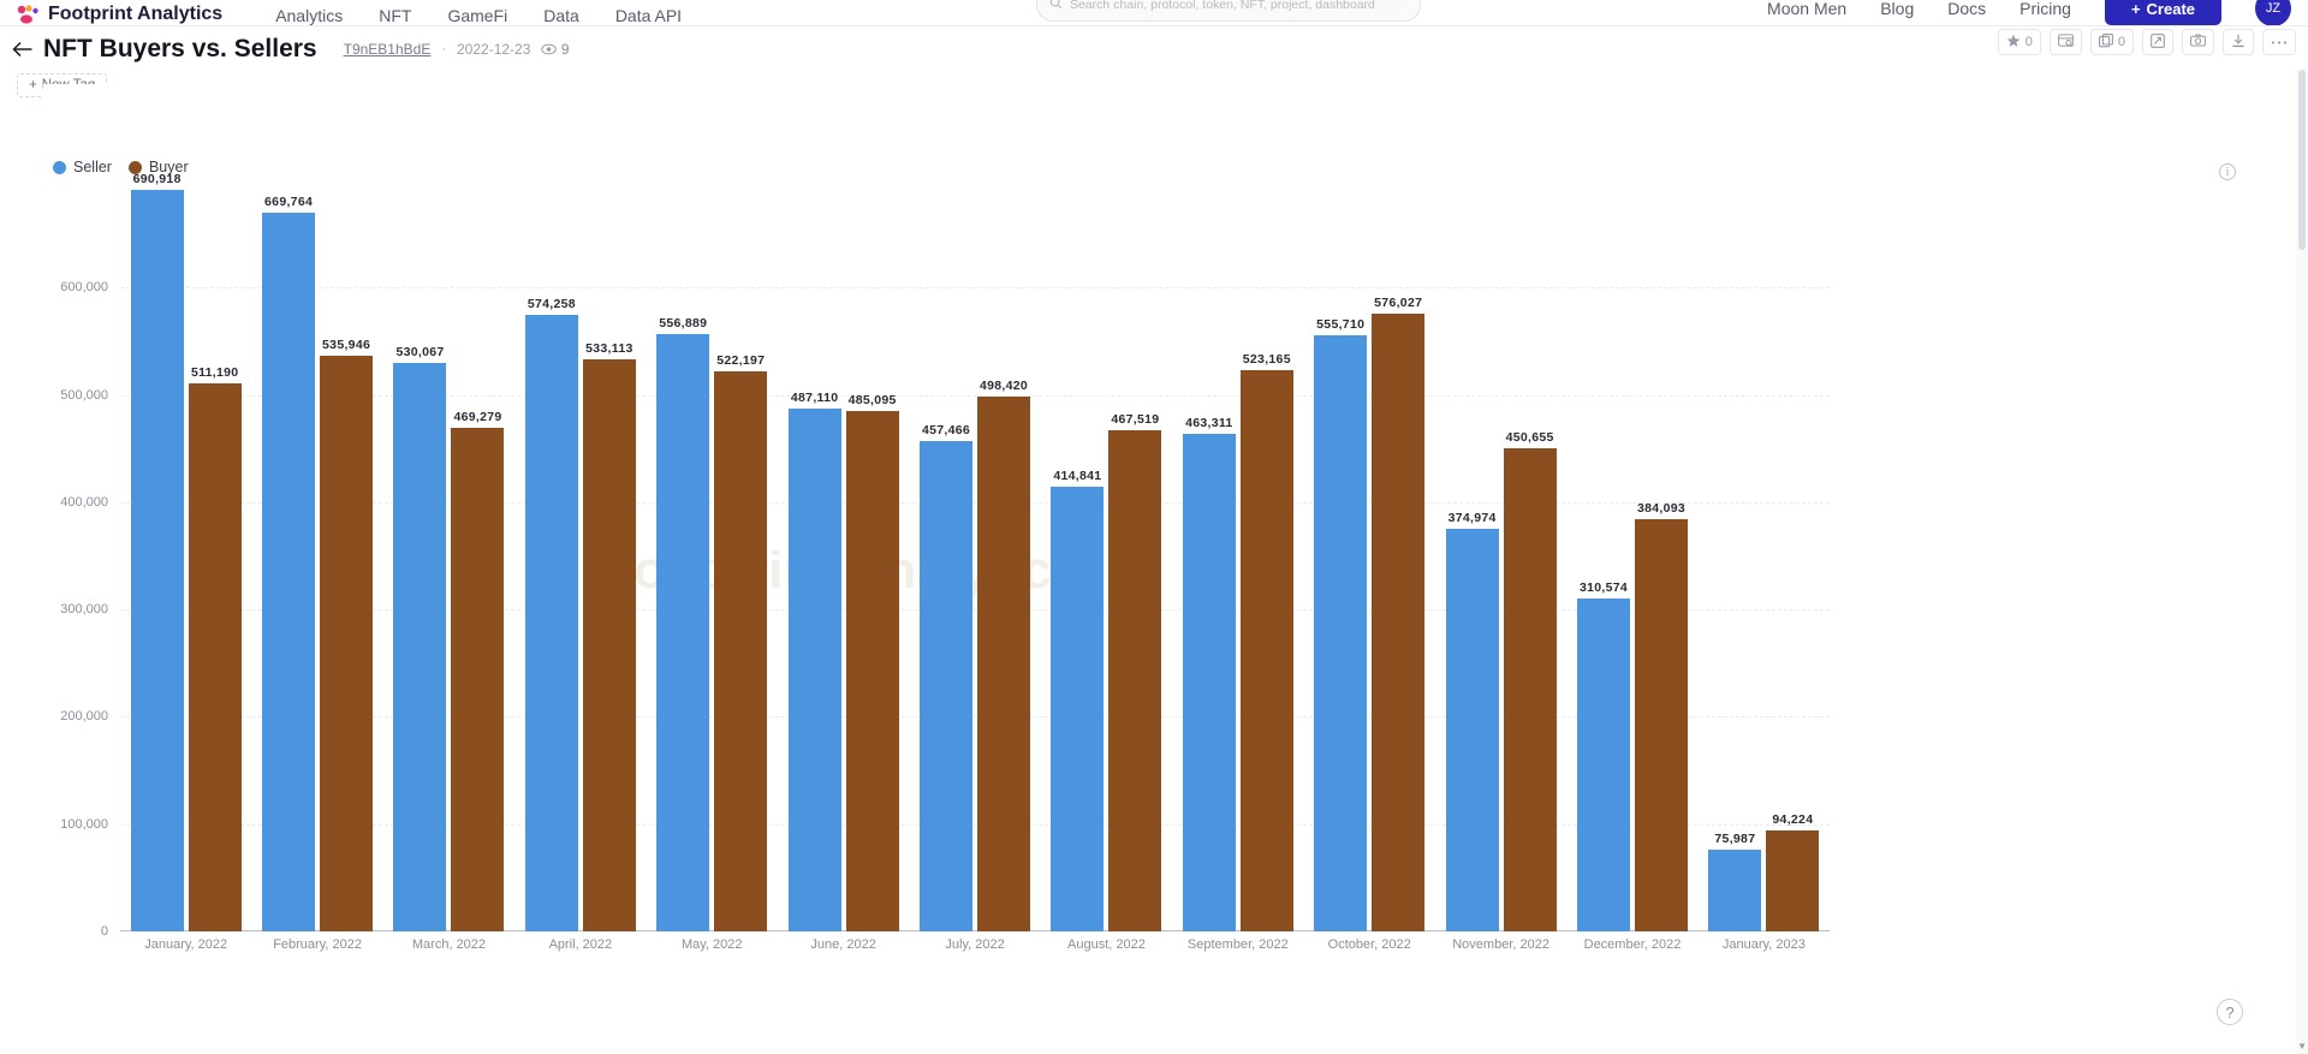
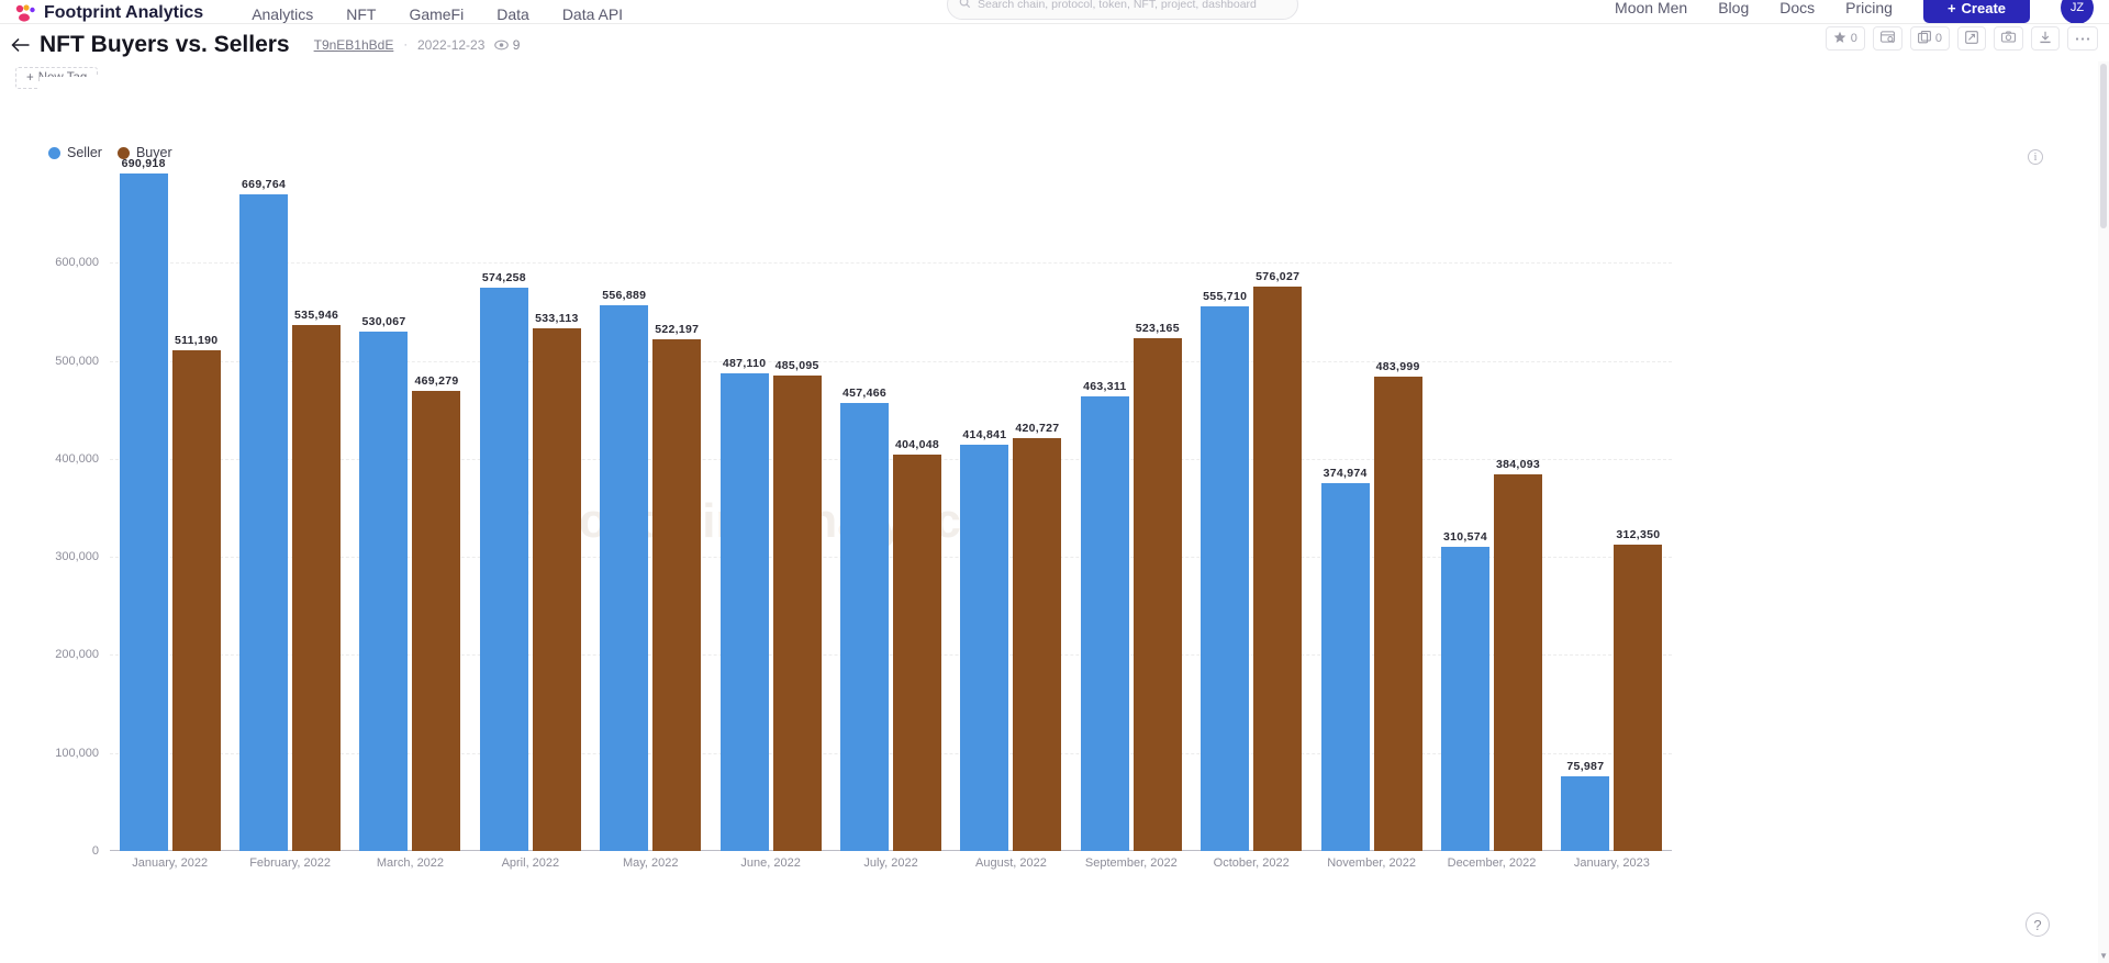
Buyer/July, 2022: 498,420 -> 404,048
Buyer/August, 2022: 467,519 -> 420,727
Buyer/November, 2022: 450,655 -> 483,999
Buyer/January, 2023: 94,224 -> 312,350
